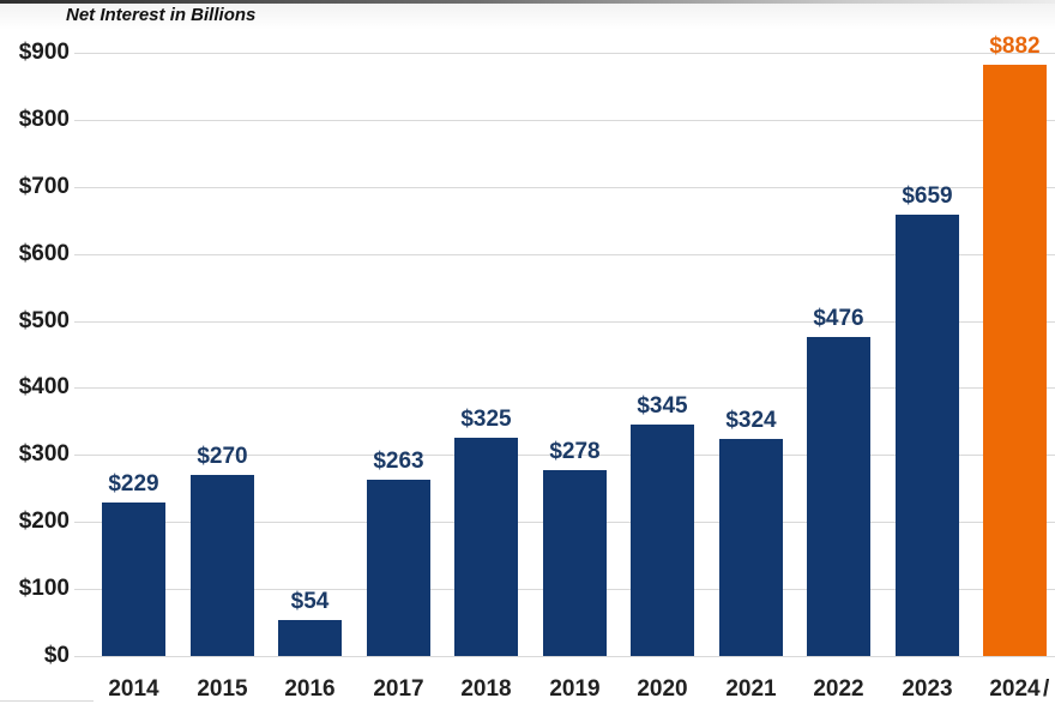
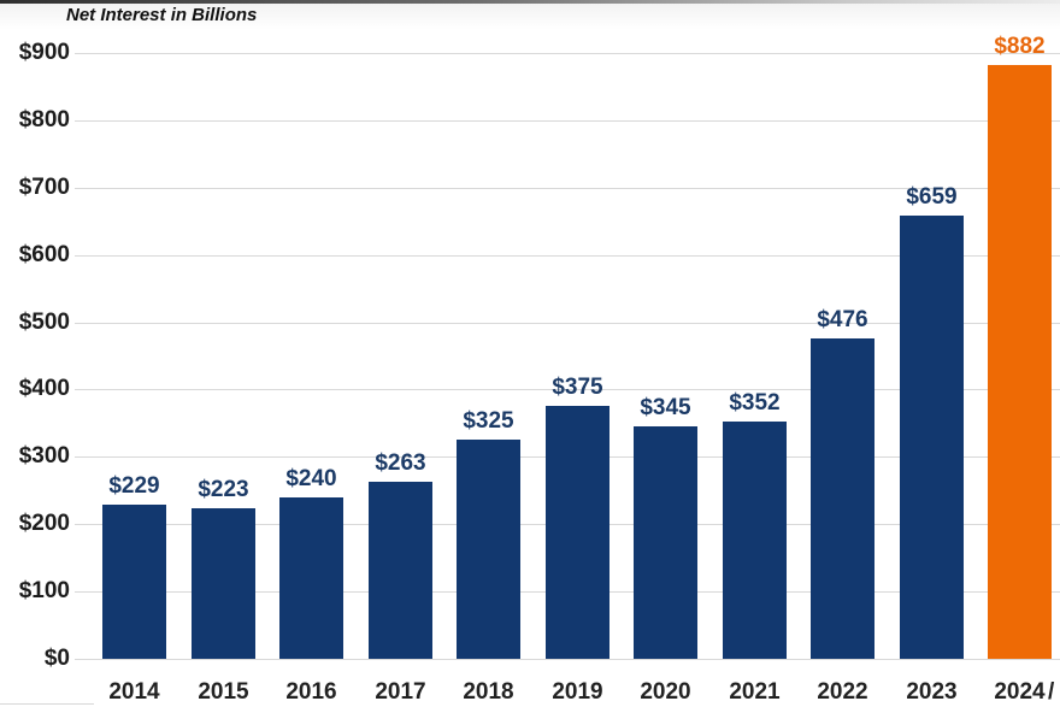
2015: $270 -> $223
2016: $54 -> $240
2019: $278 -> $375
2021: $324 -> $352
